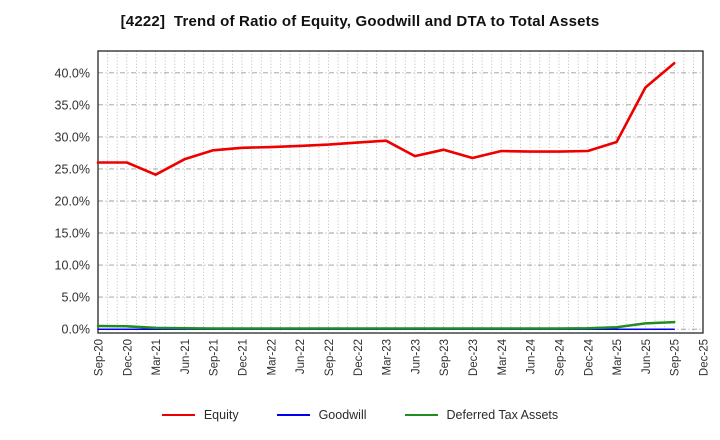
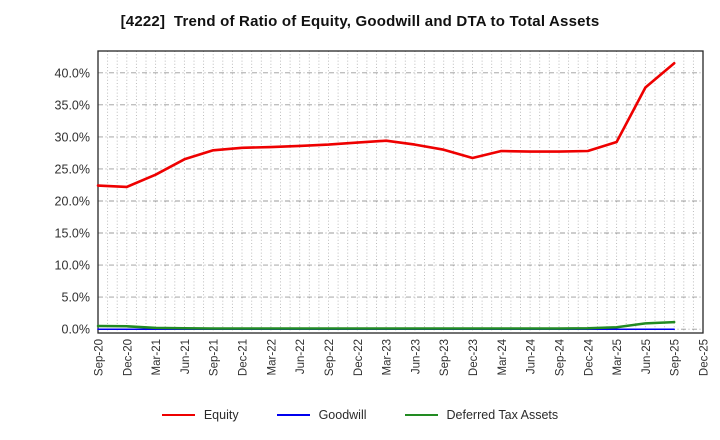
Equity/Sep-20: 26% -> 22%
Equity/Dec-20: 26% -> 22%
Equity/Jun-23: 27% -> 29%
